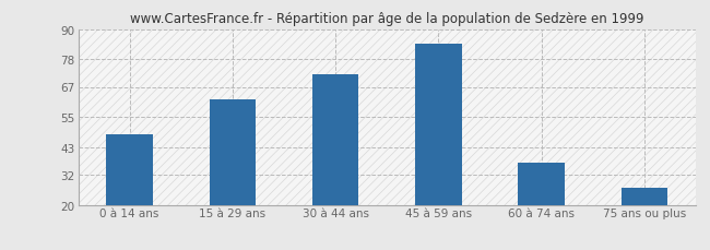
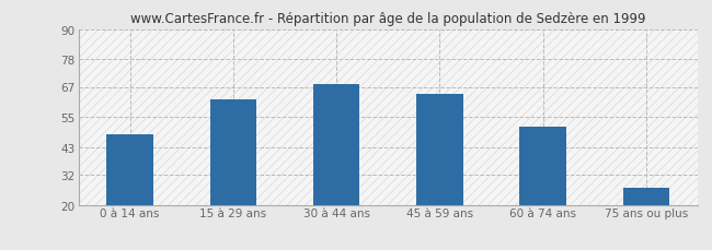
30 à 44 ans: 72 -> 68
45 à 59 ans: 84 -> 64
60 à 74 ans: 37 -> 51
